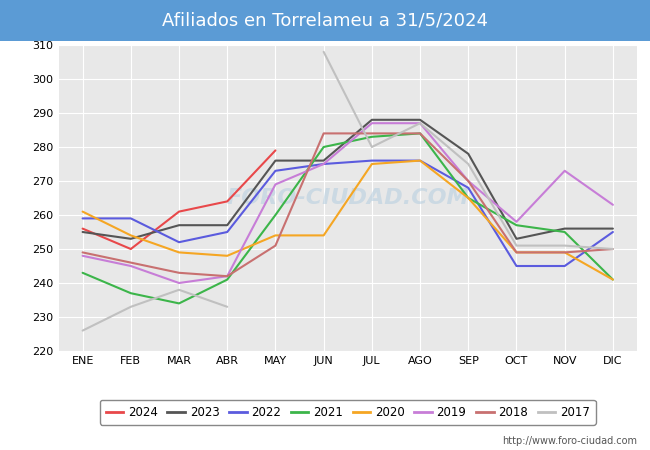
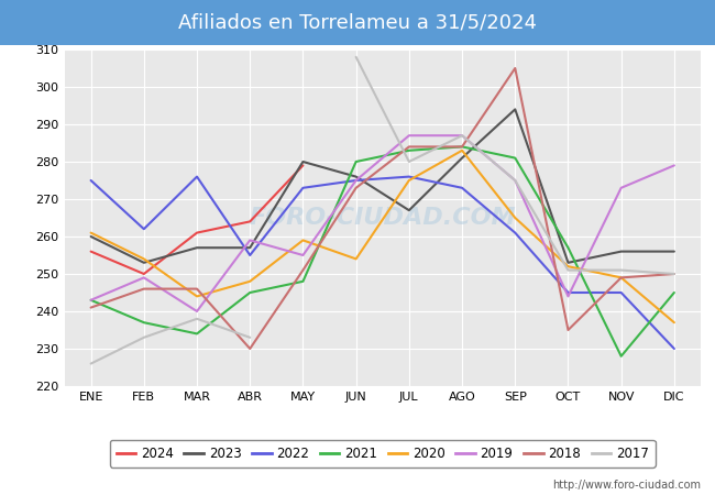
2023/ENE: 255 -> 260
2022/ENE: 259 -> 275
2019/ENE: 248 -> 243
2018/ENE: 249 -> 241
2022/FEB: 259 -> 262
2019/FEB: 245 -> 249
2022/MAR: 252 -> 276
2020/MAR: 249 -> 244
2018/MAR: 243 -> 246
2021/ABR: 241 -> 245
2019/ABR: 242 -> 259
2018/ABR: 242 -> 230
2023/MAY: 276 -> 280
2021/MAY: 260 -> 248
2020/MAY: 254 -> 259
2019/MAY: 269 -> 255
2018/JUN: 284 -> 273
2023/JUL: 288 -> 267
2023/AGO: 288 -> 281
2022/AGO: 276 -> 273
2020/AGO: 276 -> 283
2023/SEP: 278 -> 294
2022/SEP: 268 -> 261
2021/SEP: 265 -> 281
2019/SEP: 270 -> 275
2018/SEP: 270 -> 305
2020/OCT: 249 -> 252
2019/OCT: 258 -> 244
2018/OCT: 249 -> 235
2021/NOV: 255 -> 228
2022/DIC: 255 -> 230
2021/DIC: 241 -> 245
2020/DIC: 241 -> 237
2019/DIC: 263 -> 279
